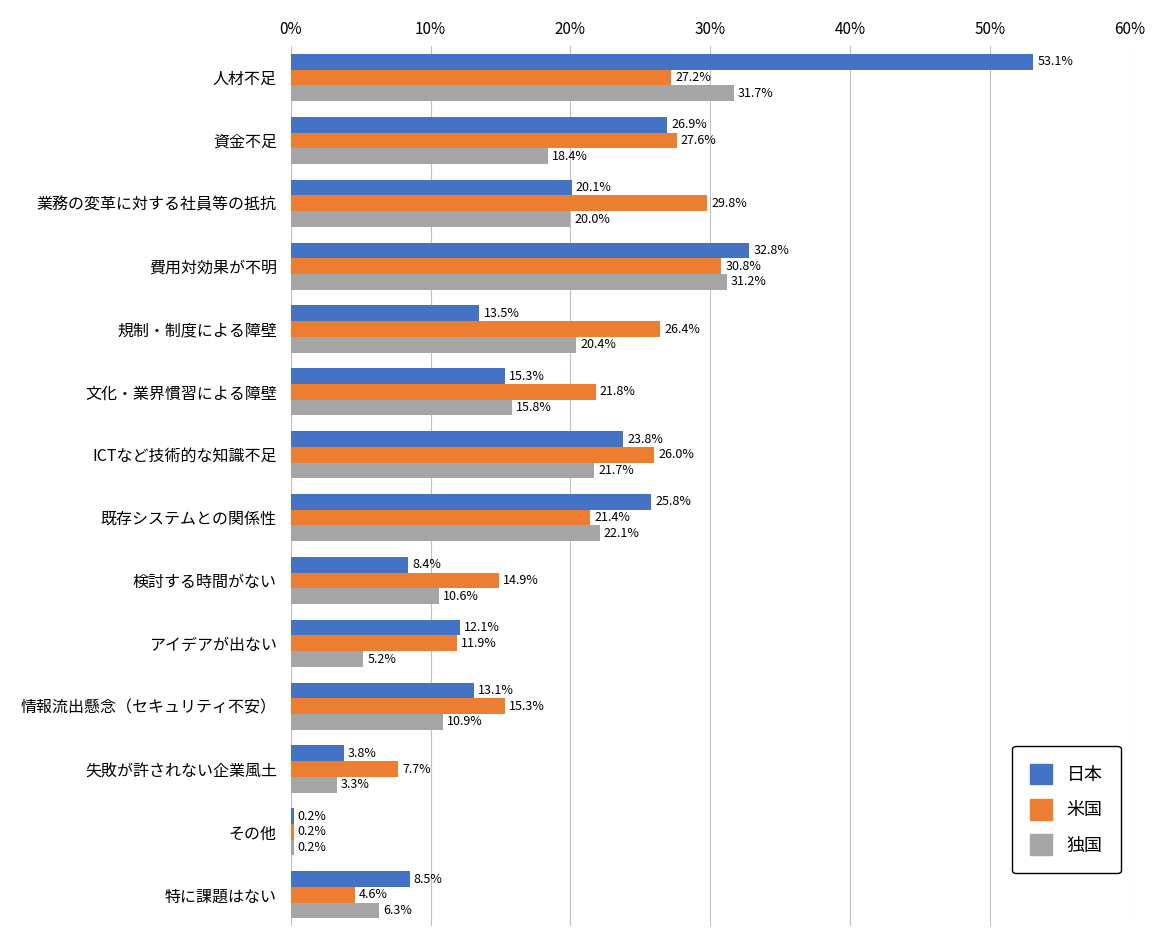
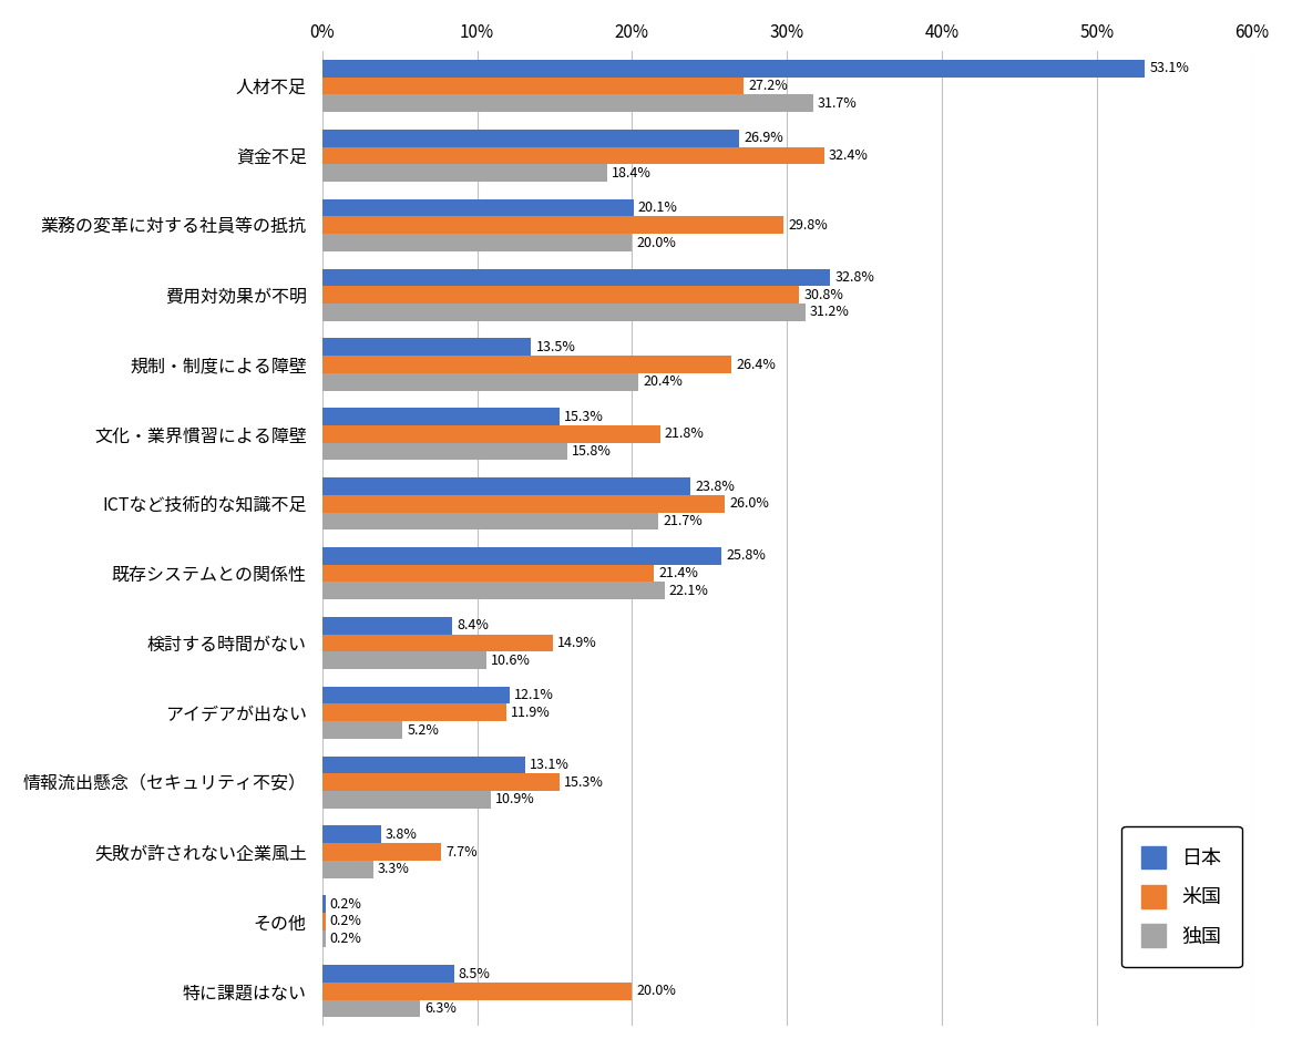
米国/資金不足: 27.6% -> 32.4%
米国/特に課題はない: 4.6% -> 20.0%
